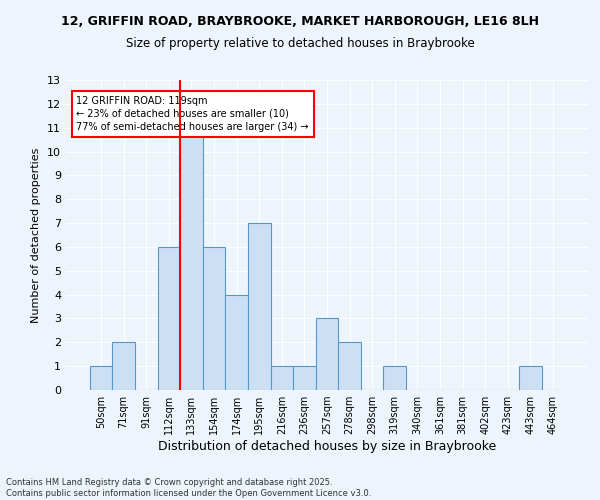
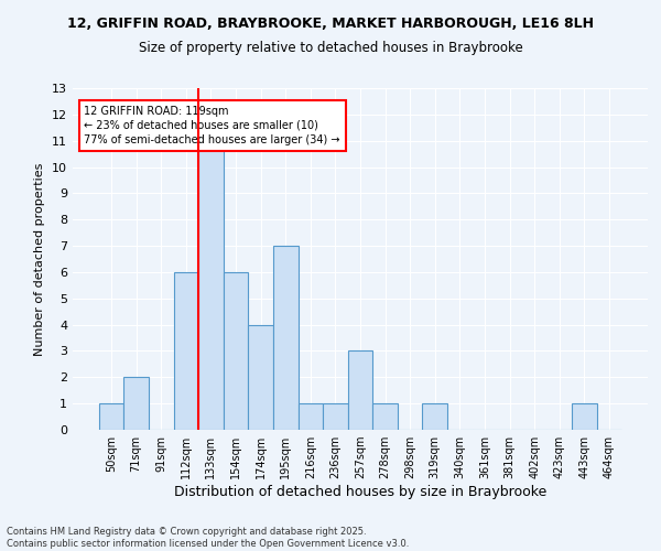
278sqm: 2 -> 1
